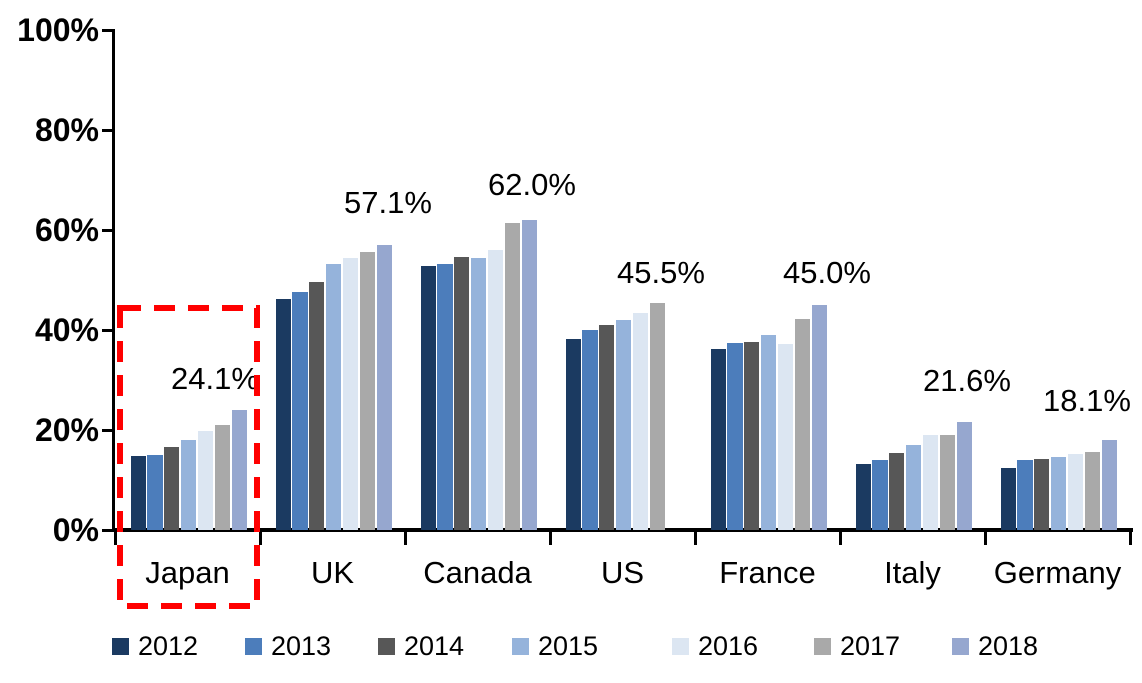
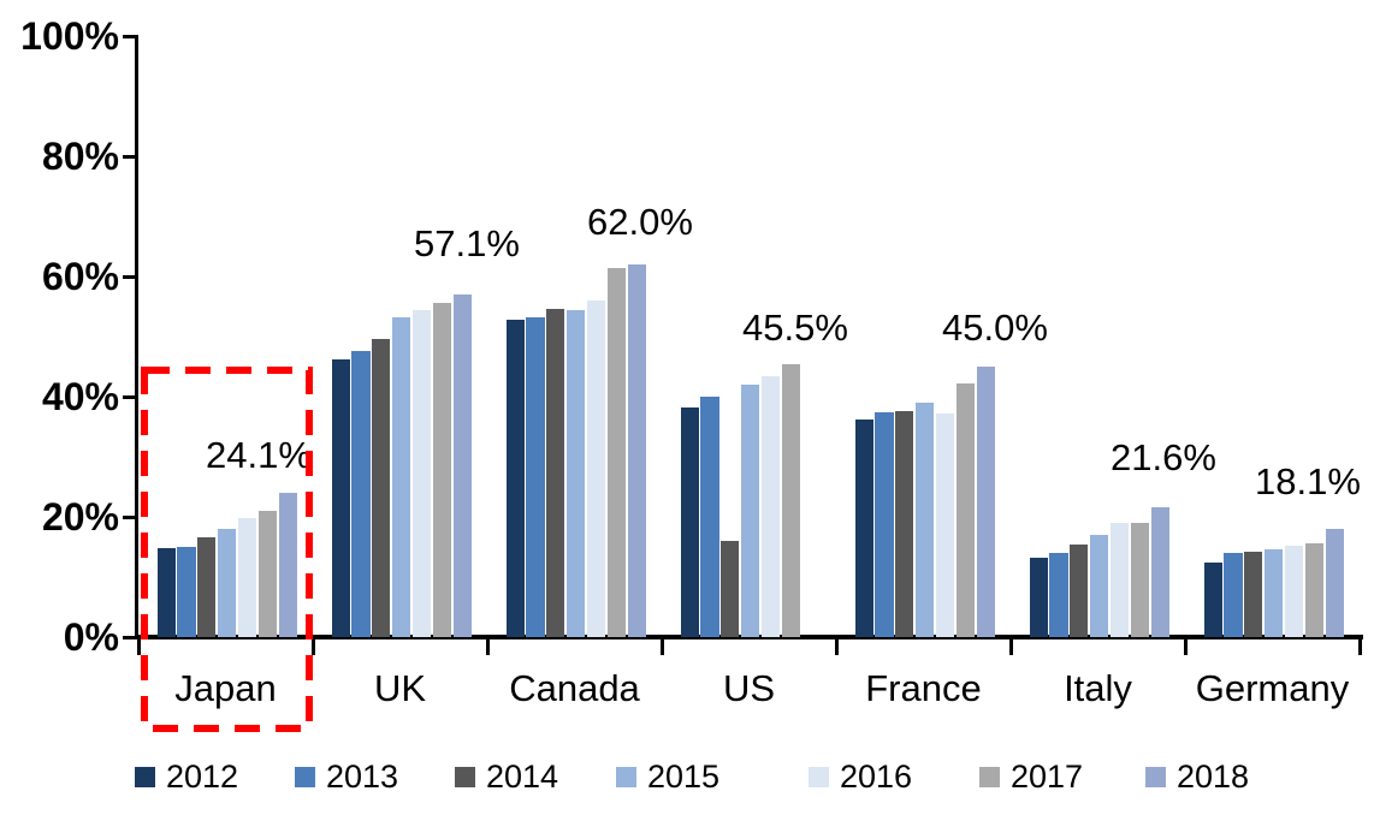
2014/US: 41% -> 16%
